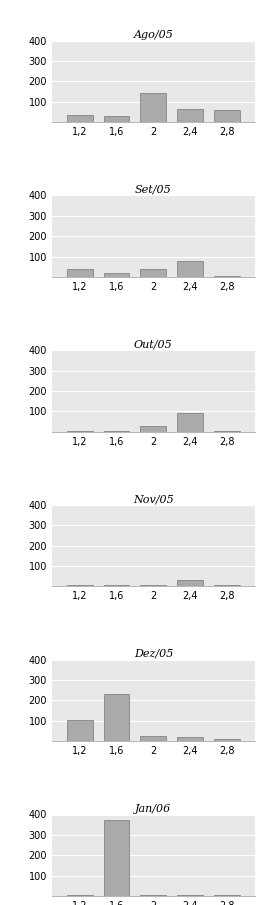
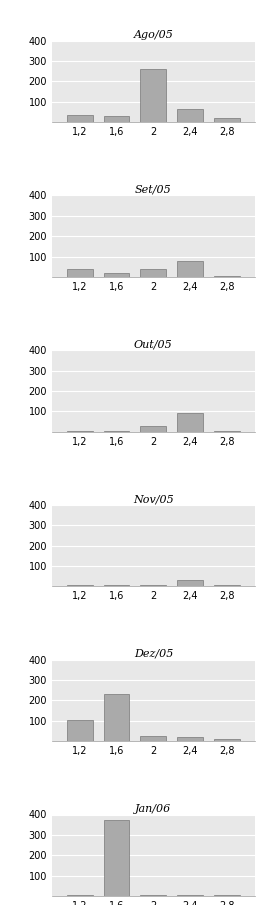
Ago/05/2: 145 -> 260
Ago/05/2,8: 60 -> 20
